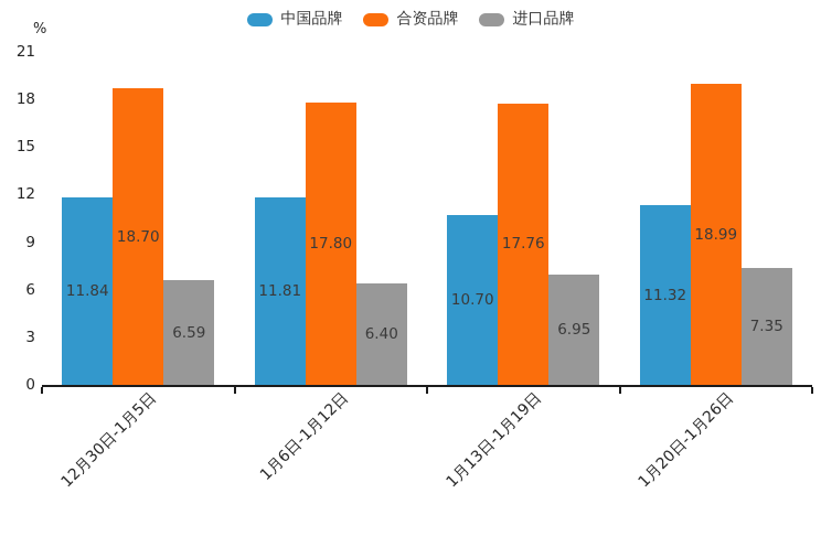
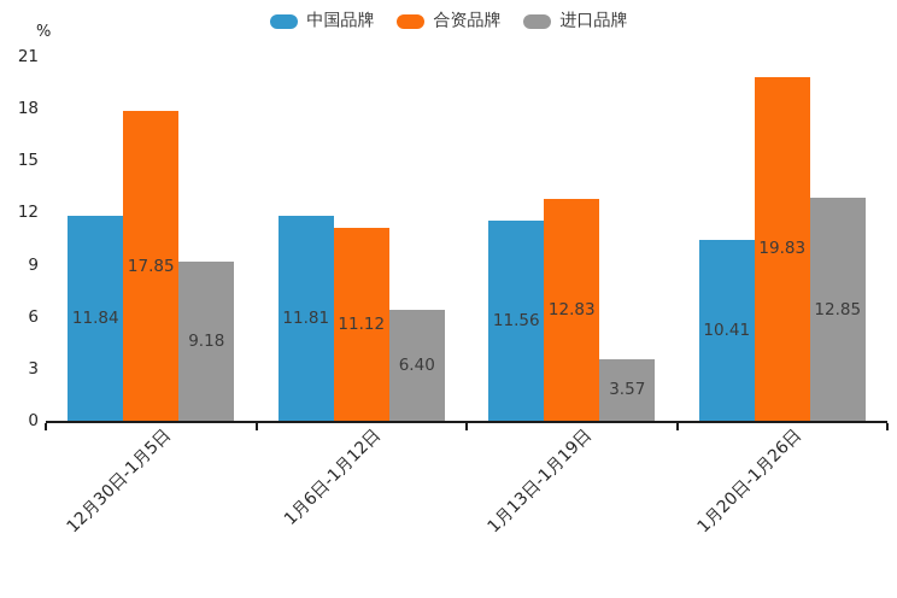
合资品牌/12月30日-1月5日: 18.70 -> 17.85
进口品牌/12月30日-1月5日: 6.59 -> 9.18
合资品牌/1月6日-1月12日: 17.80 -> 11.12
中国品牌/1月13日-1月19日: 10.70 -> 11.56
合资品牌/1月13日-1月19日: 17.76 -> 12.83
进口品牌/1月13日-1月19日: 6.95 -> 3.57
中国品牌/1月20日-1月26日: 11.32 -> 10.41
合资品牌/1月20日-1月26日: 18.99 -> 19.83
进口品牌/1月20日-1月26日: 7.35 -> 12.85
